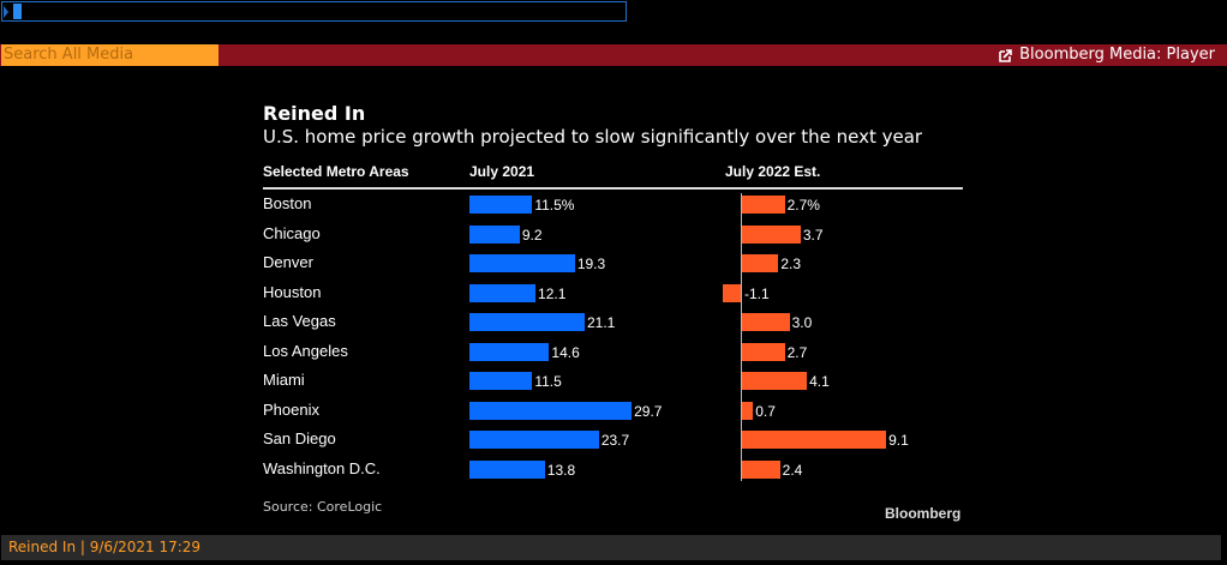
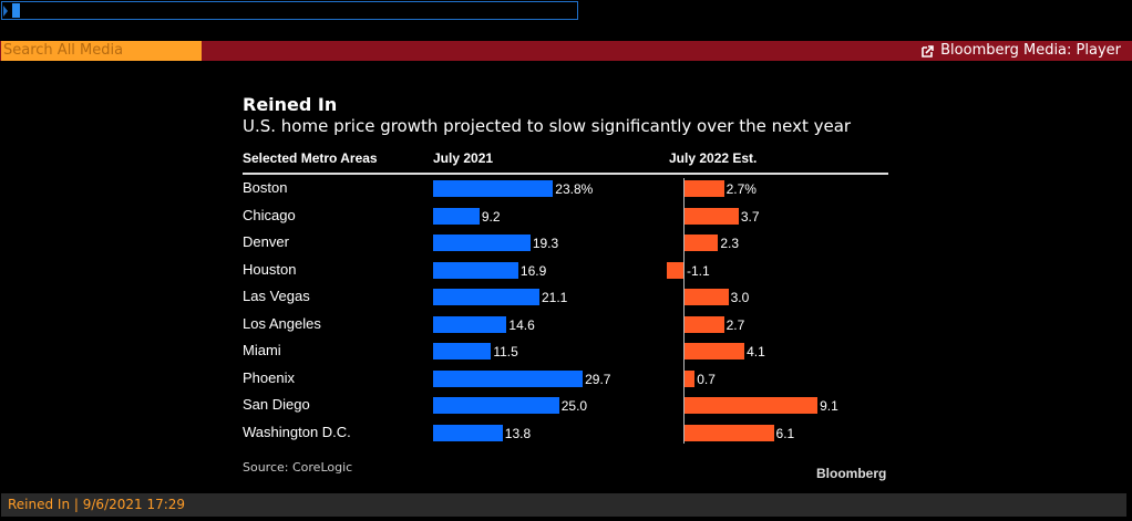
July 2021/Boston: 11.5% -> 23.8%
July 2021/Houston: 12.1 -> 16.9
July 2021/San Diego: 23.7 -> 25.0
July 2022 Est./Washington D.C.: 2.4 -> 6.1
